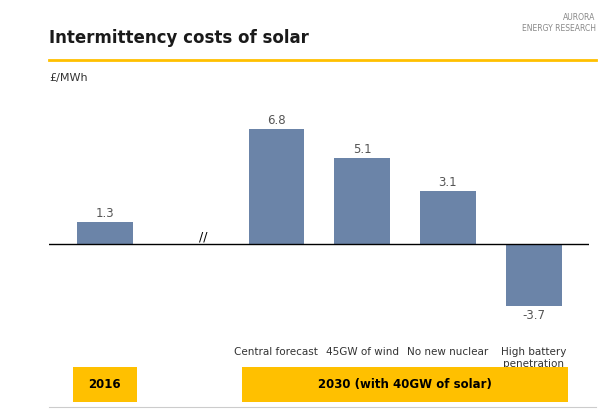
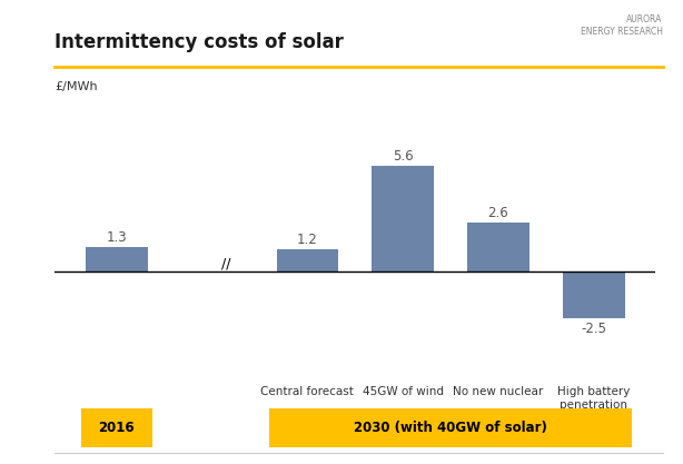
Central forecast: 6.8 -> 1.2
45GW of wind: 5.1 -> 5.6
No new nuclear: 3.1 -> 2.6
High battery penetration: -3.7 -> -2.5
